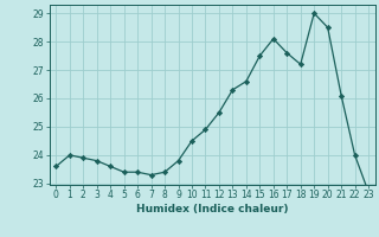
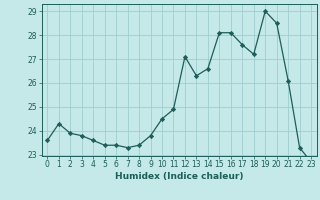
1: 24.0 -> 24.3
12: 25.5 -> 27.1
15: 27.5 -> 28.1
22: 24.0 -> 23.3
